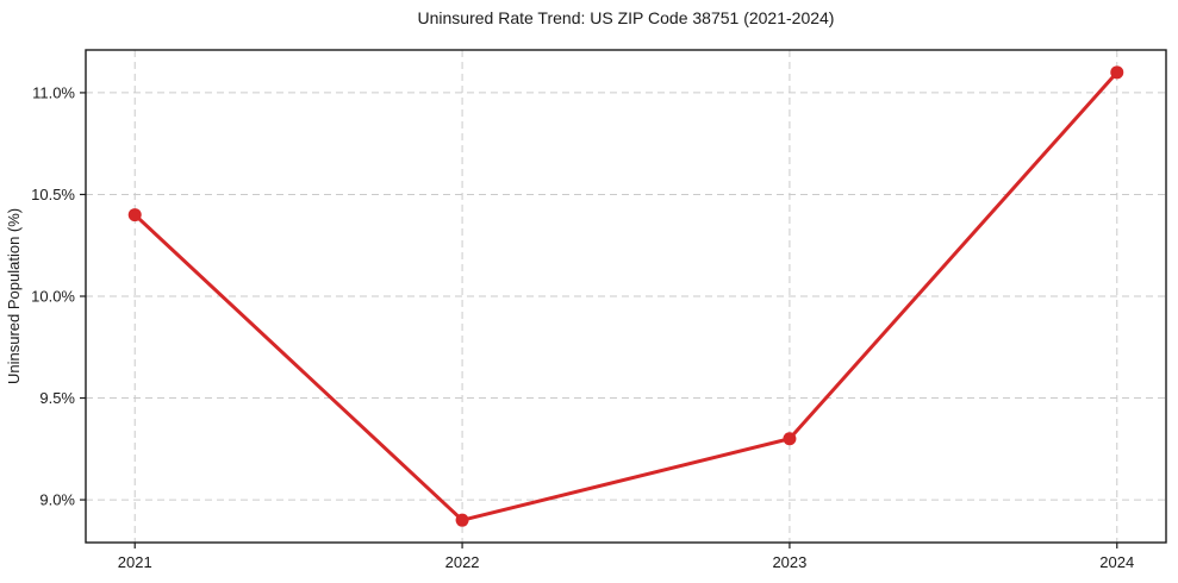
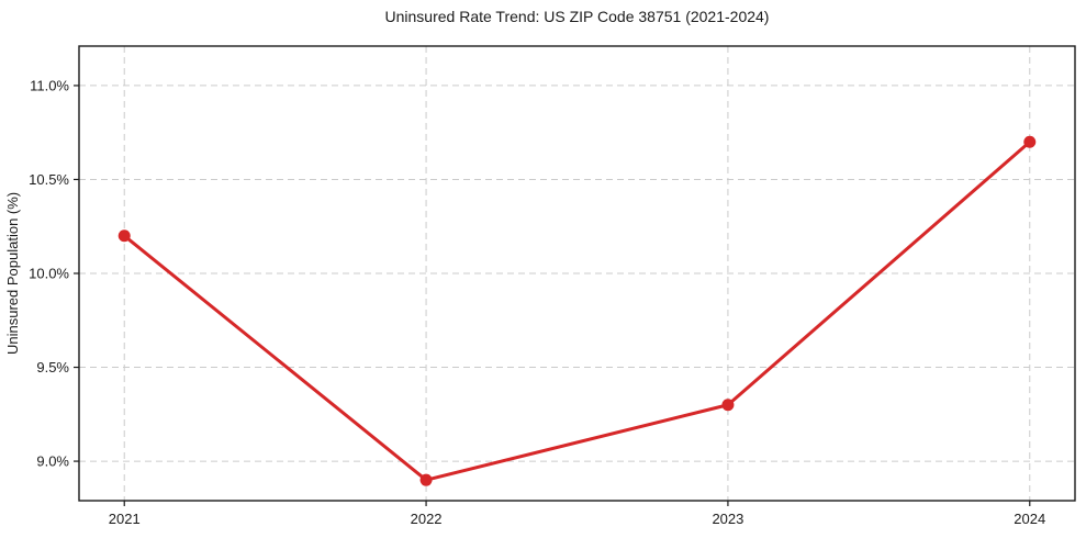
2021: 10.4% -> 10.2%
2024: 11.1% -> 10.7%
